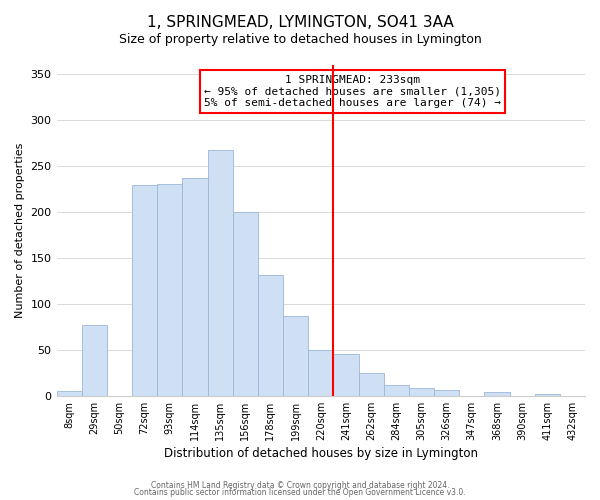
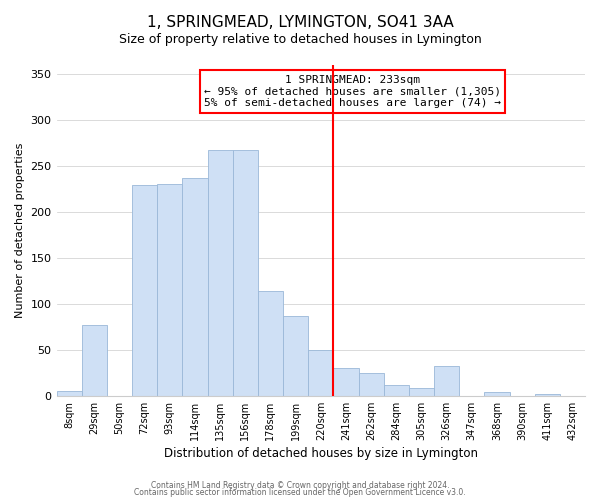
156sqm: 200 -> 268
178sqm: 131 -> 114
241sqm: 46 -> 30
326sqm: 6 -> 32
